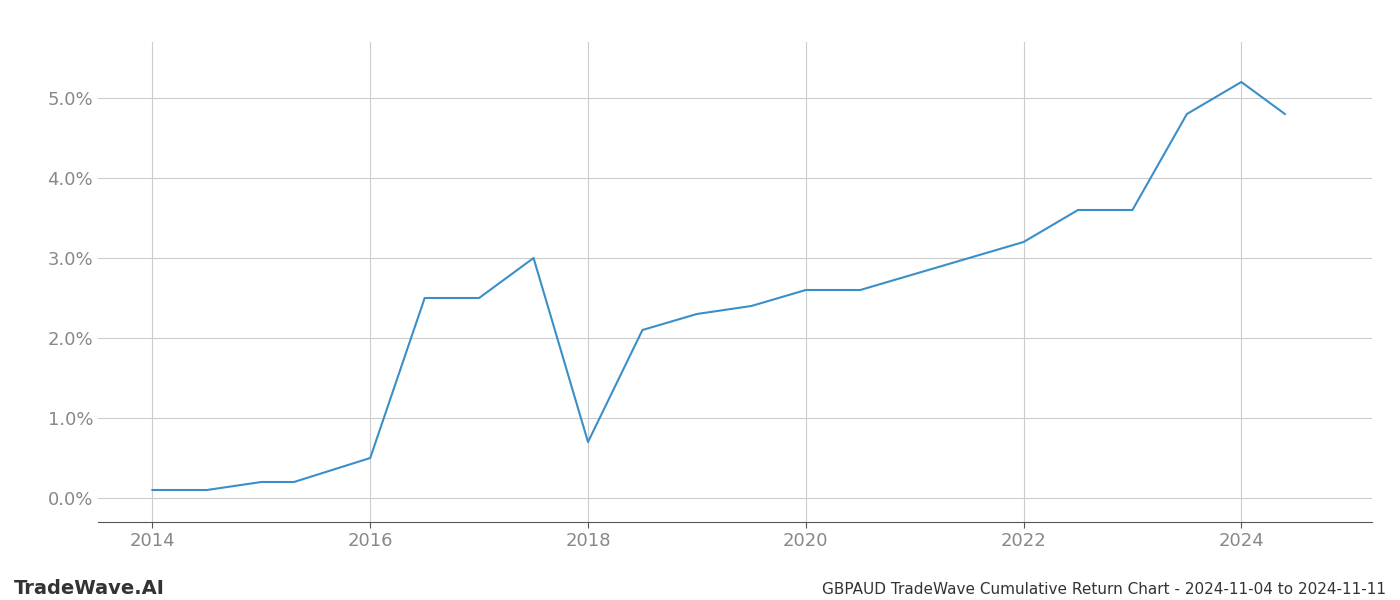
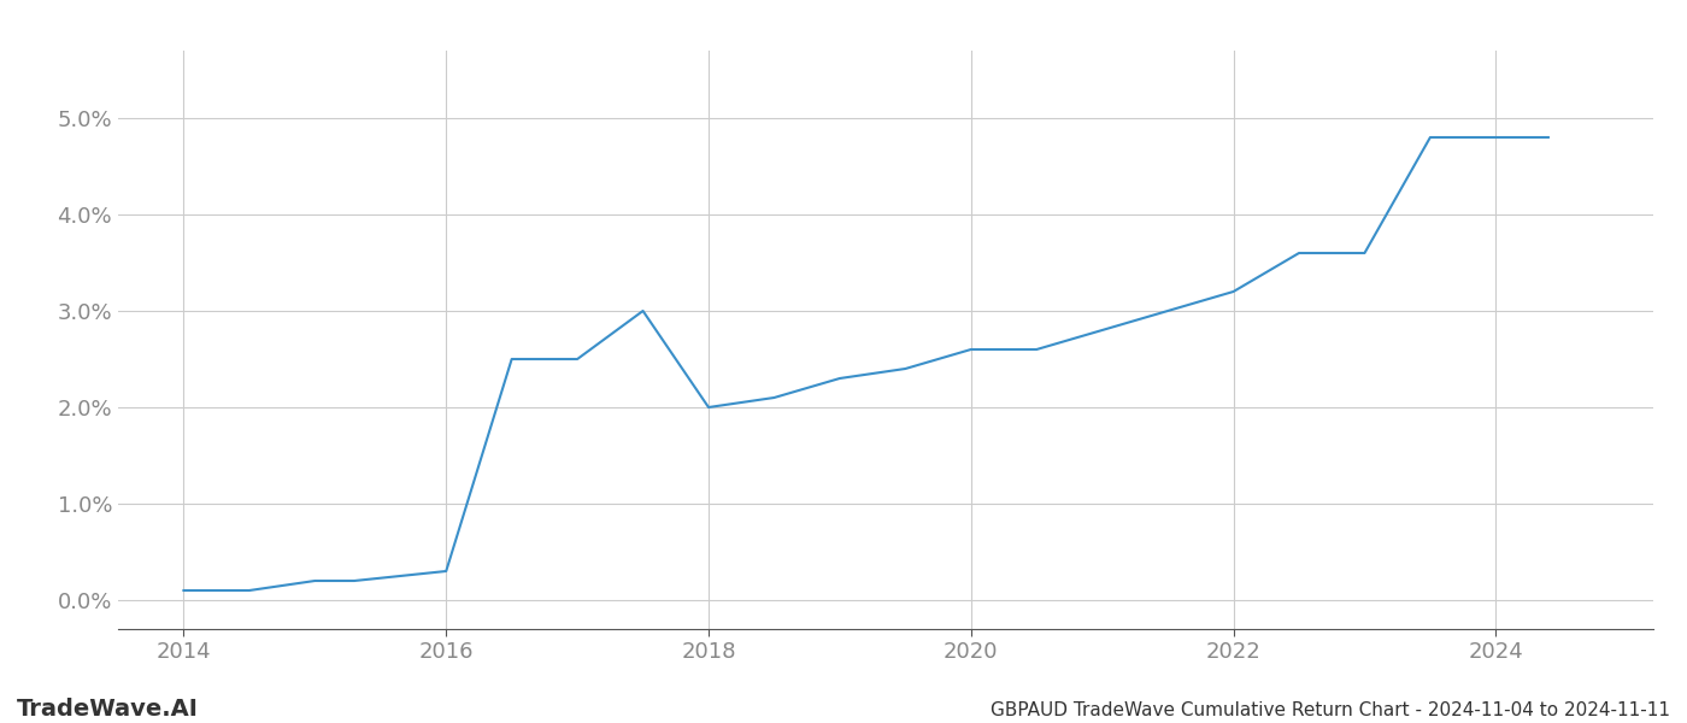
2016: 0.5% -> 0.3%
2018: 0.7% -> 2.0%
2024: 5.2% -> 4.8%
